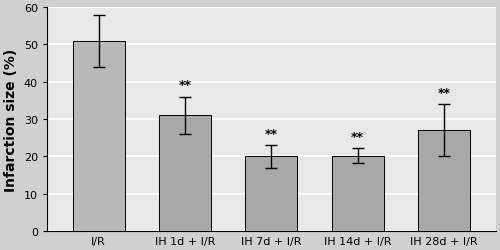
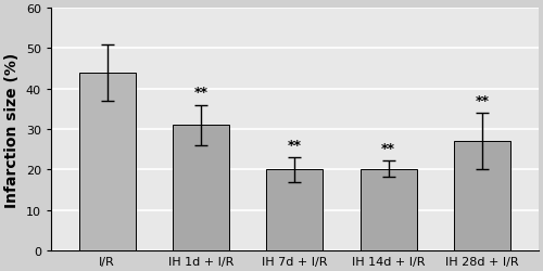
I/R: 51.0 -> 44.0
